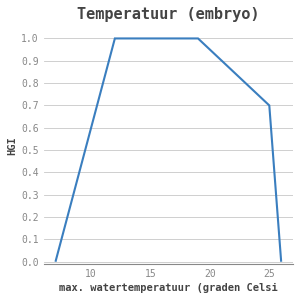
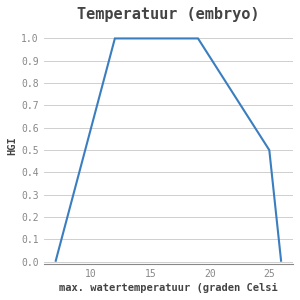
25: 0.7 -> 0.5
